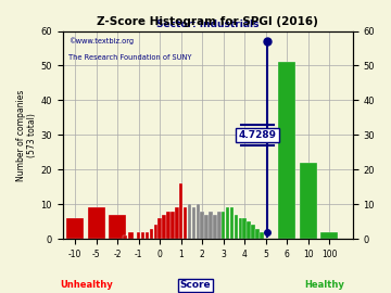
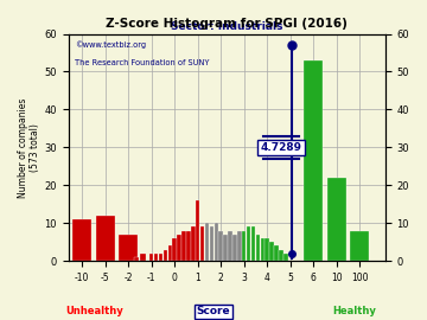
-10: 6 -> 11
-5: 9 -> 12
6: 51 -> 53
100: 2 -> 8
